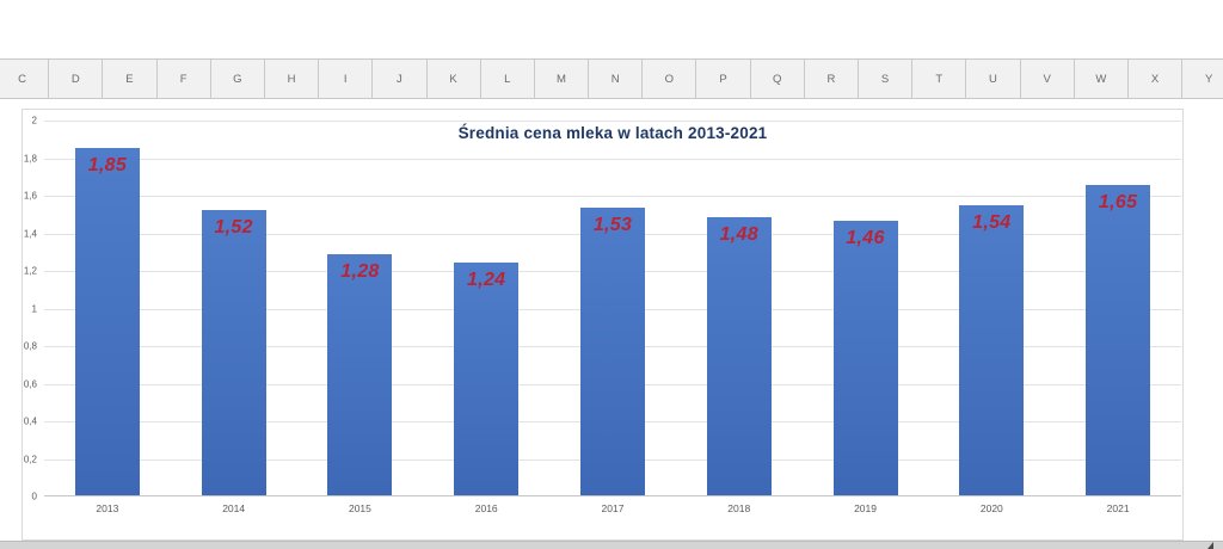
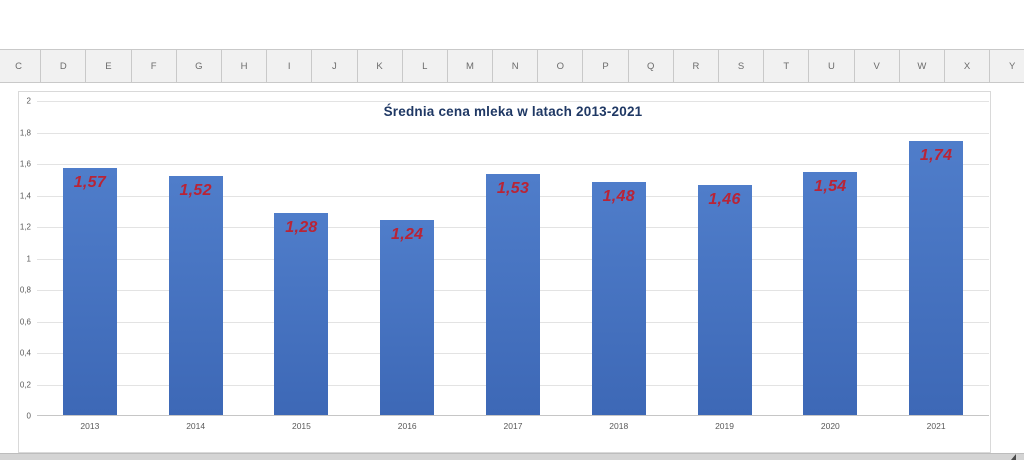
2013: 1,85 -> 1,57
2021: 1,65 -> 1,74
